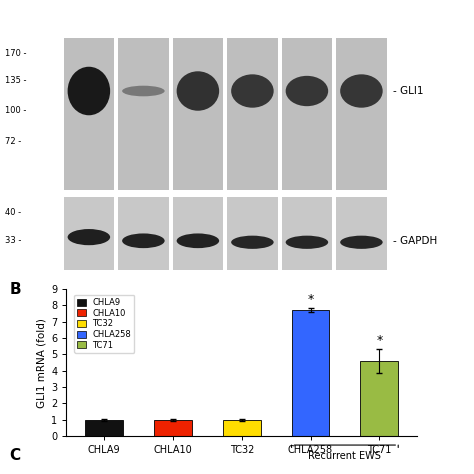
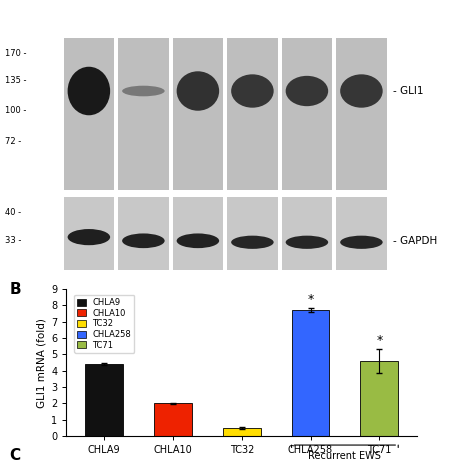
CHLA9: 1.0 -> 4.4
CHLA10: 1.0 -> 2.0
TC32: 1.0 -> 0.5
